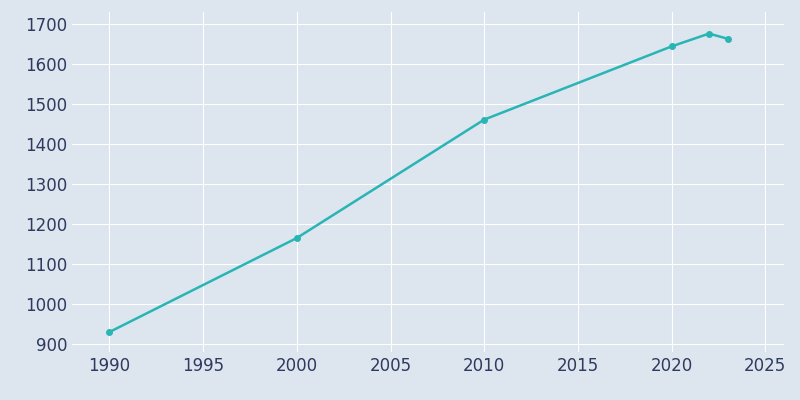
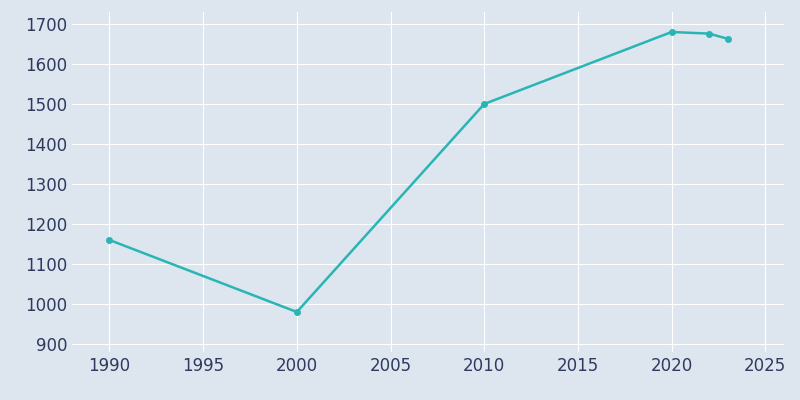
1990: 930 -> 1160
2000: 1165 -> 980
2010: 1461 -> 1500
2020: 1644 -> 1680
